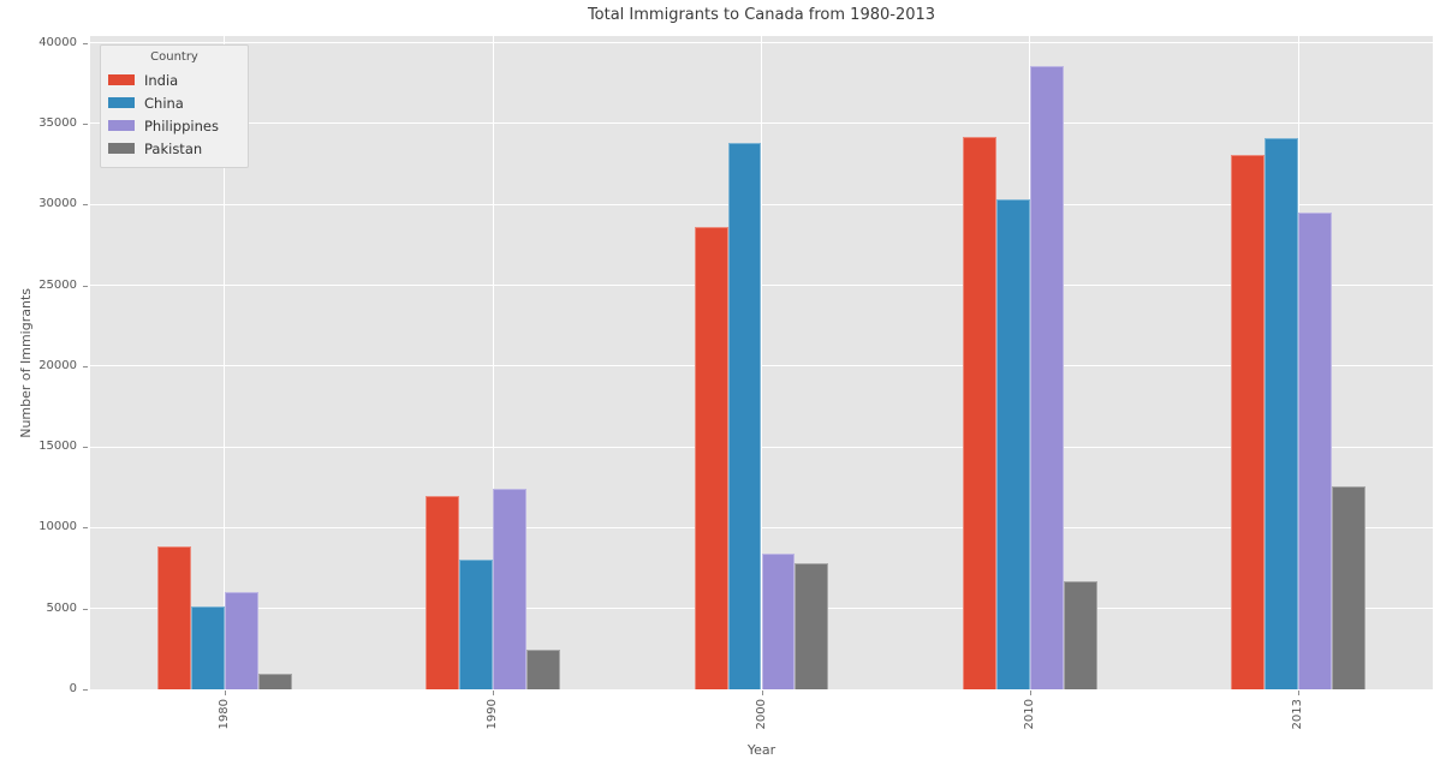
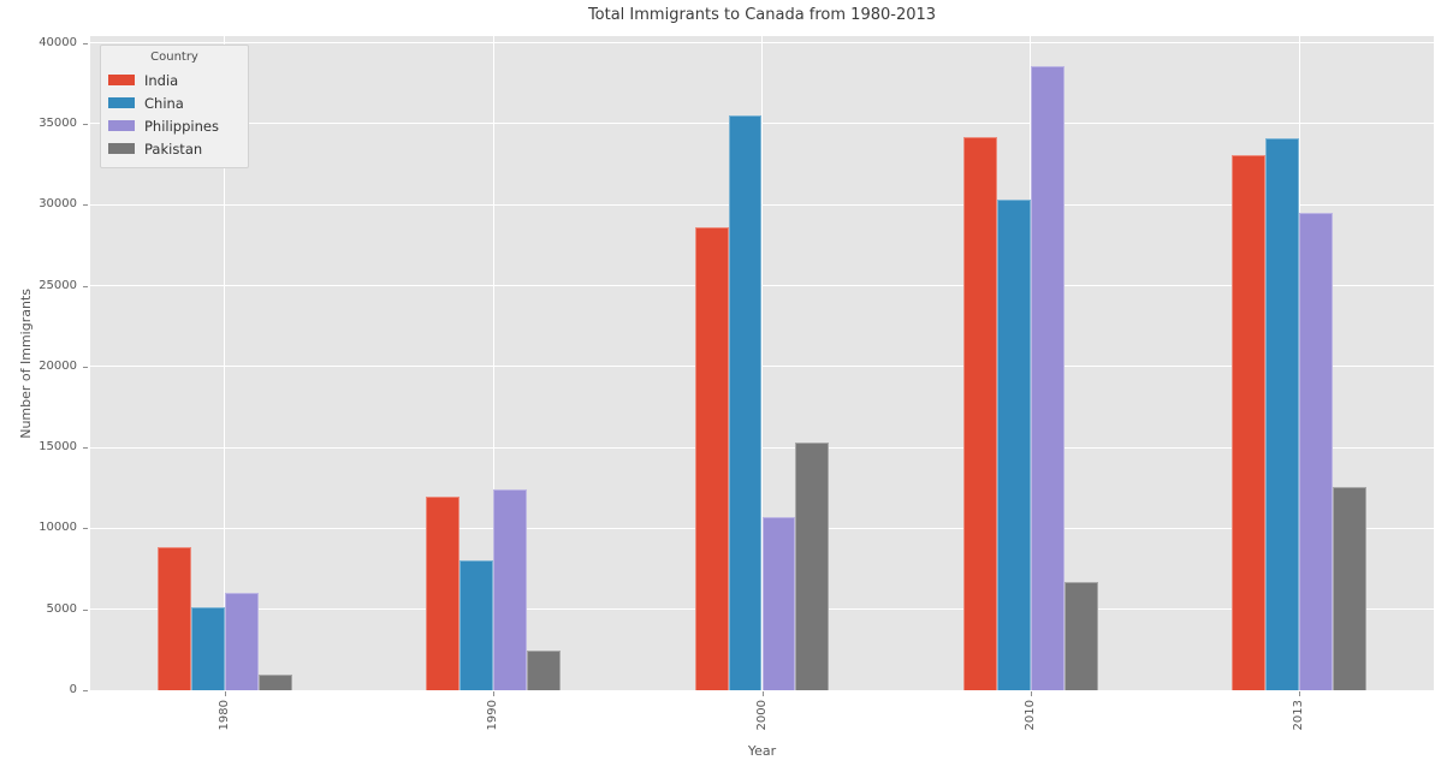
China/2000: 33800 -> 35500
Philippines/2000: 8400 -> 10700
Pakistan/2000: 7800 -> 15300
